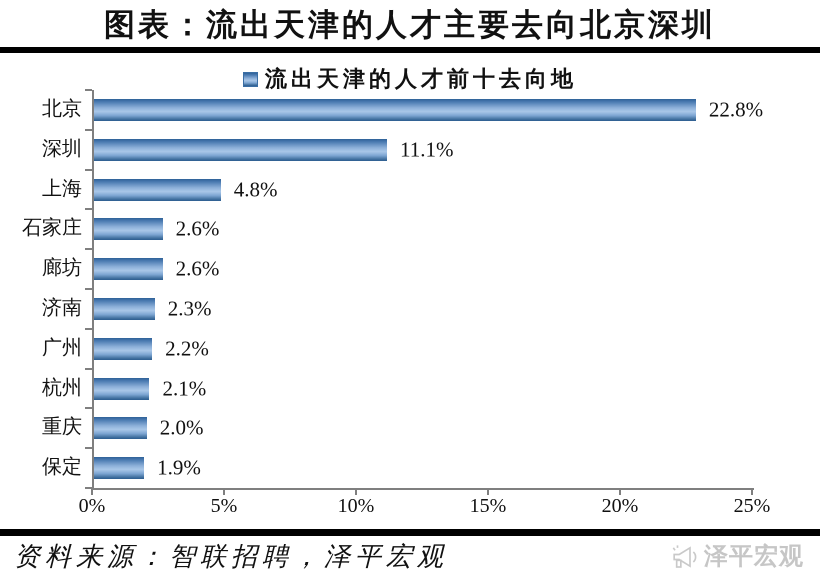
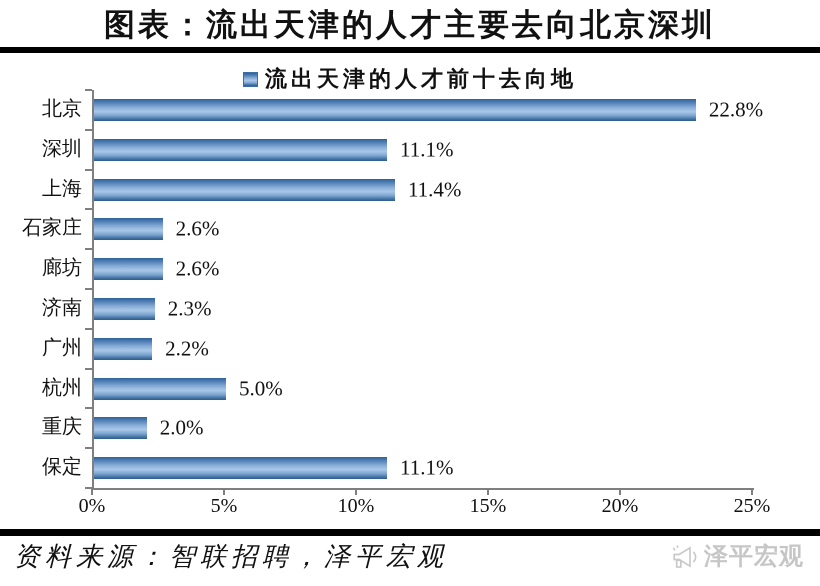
上海: 4.8% -> 11.4%
杭州: 2.1% -> 5.0%
保定: 1.9% -> 11.1%
